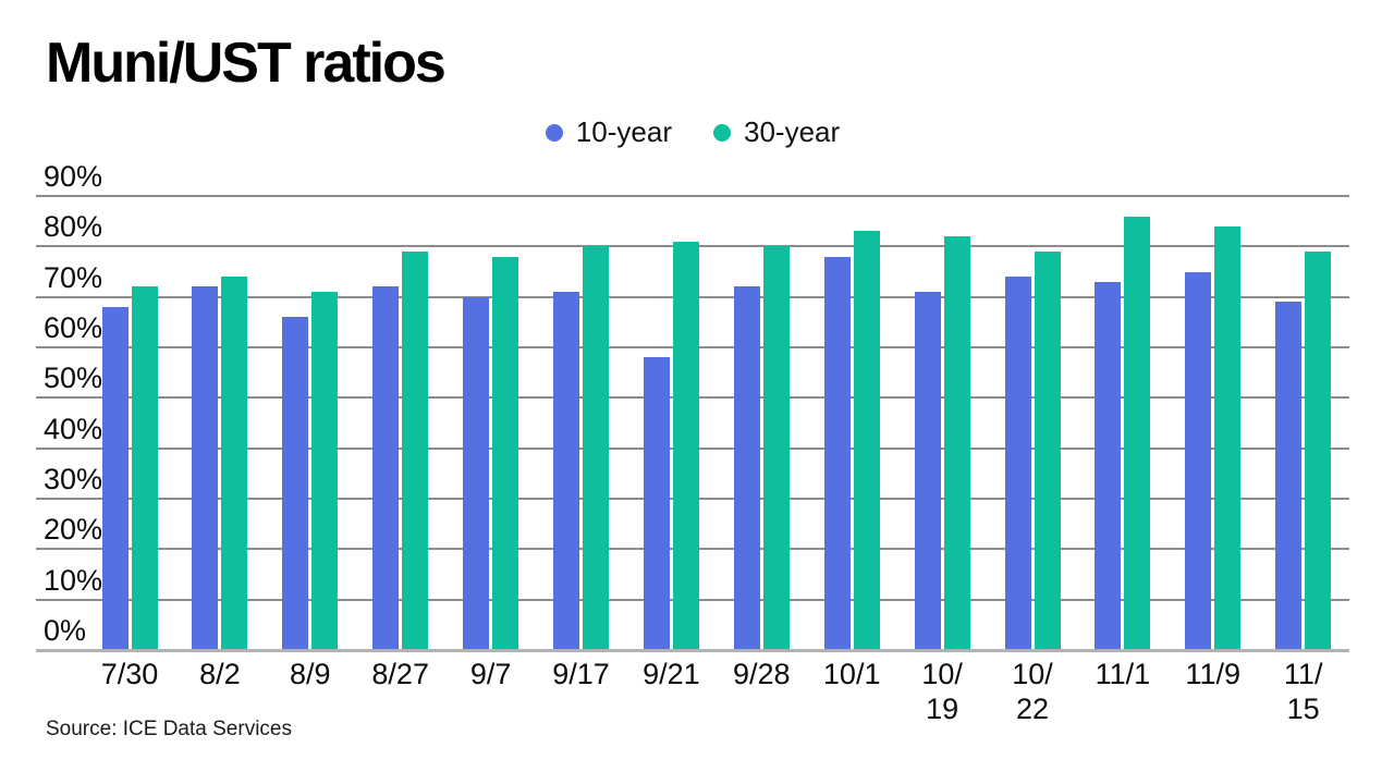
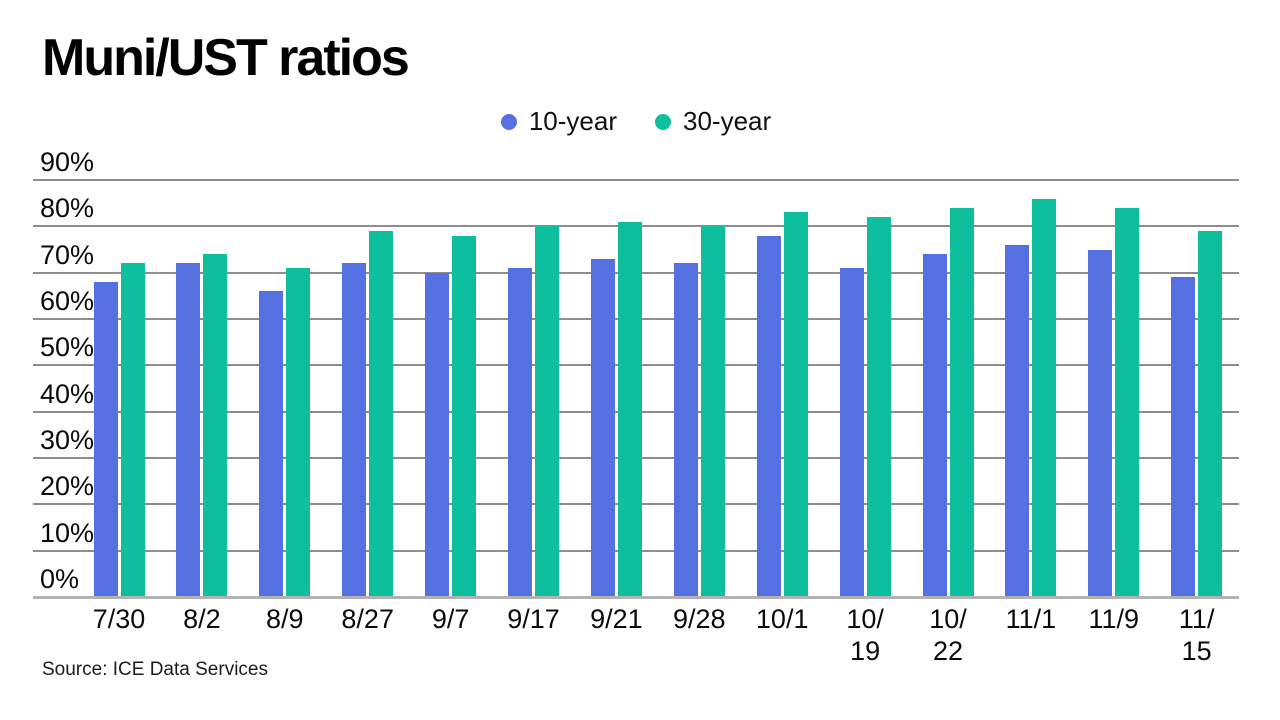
10-year/9/21: 58% -> 73%
30-year/10/22: 79% -> 84%
10-year/11/1: 73% -> 76%
